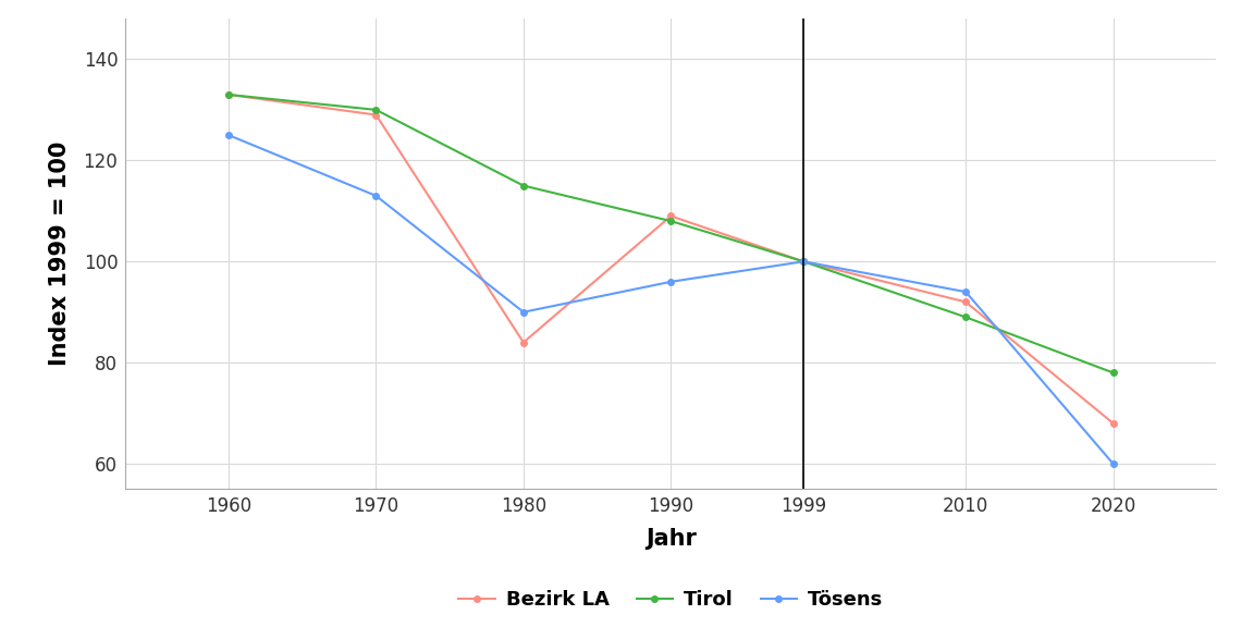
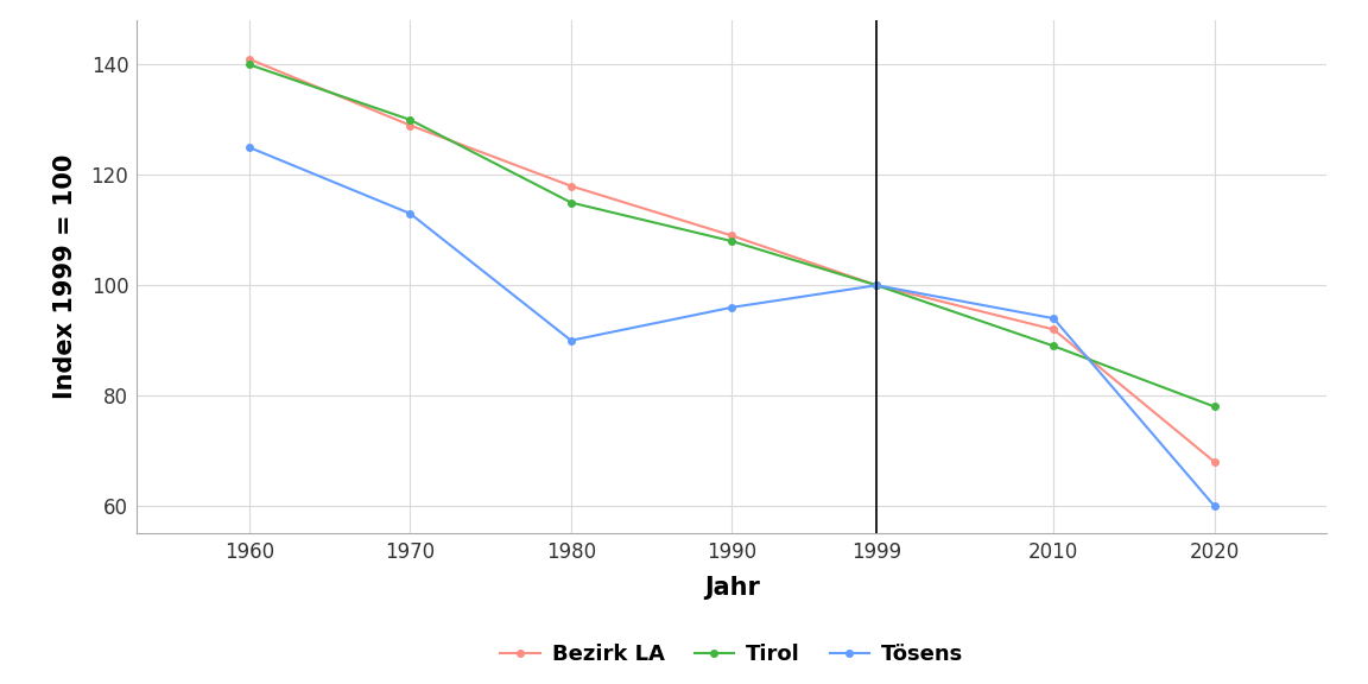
Bezirk LA/1960: 133 -> 141
Tirol/1960: 133 -> 140
Bezirk LA/1980: 84 -> 118
